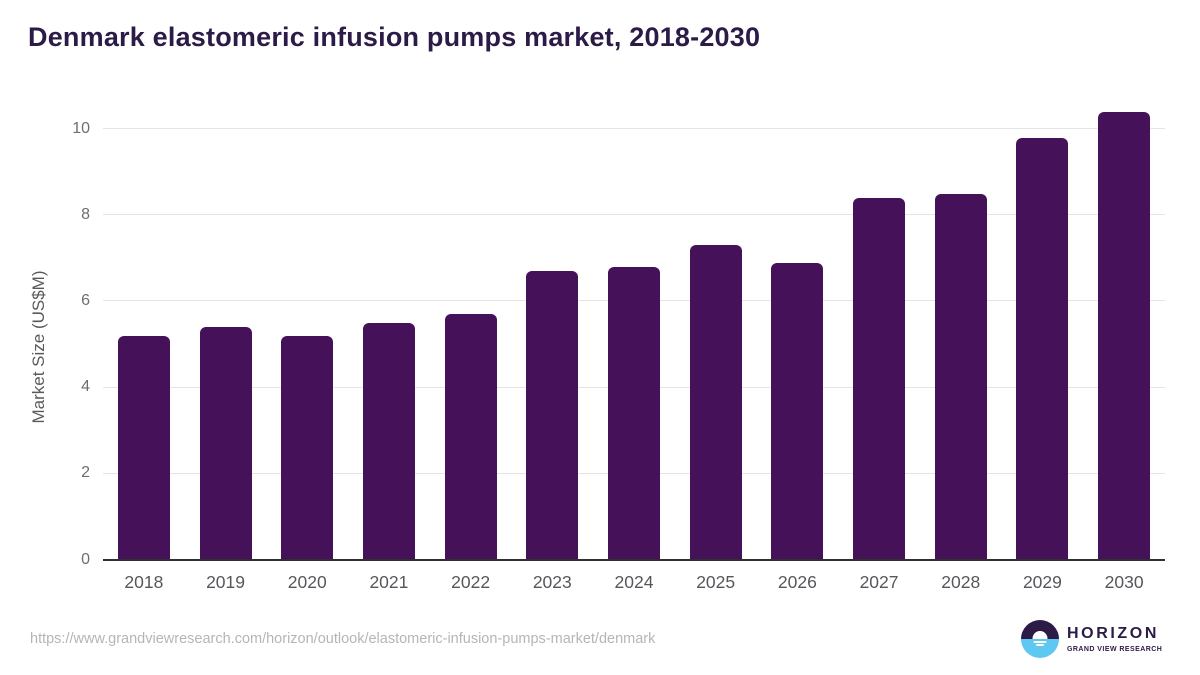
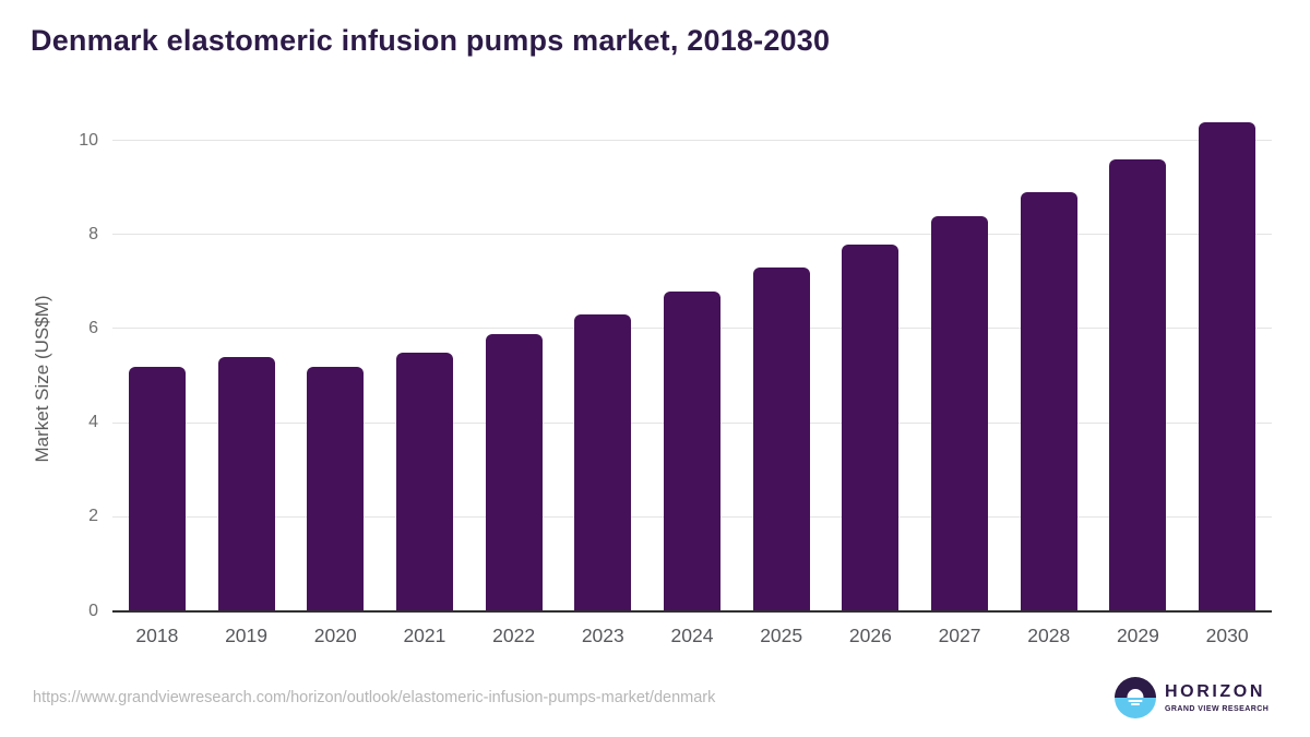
2022: 5.7 -> 5.9
2023: 6.7 -> 6.3
2026: 6.9 -> 7.8
2028: 8.5 -> 8.9
2029: 9.8 -> 9.6
